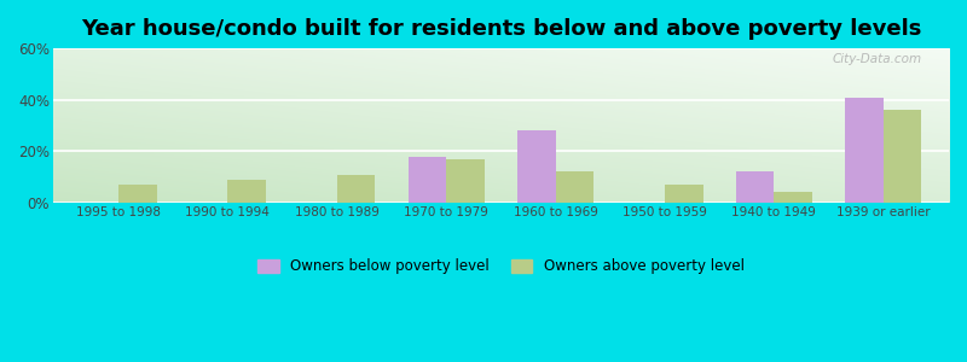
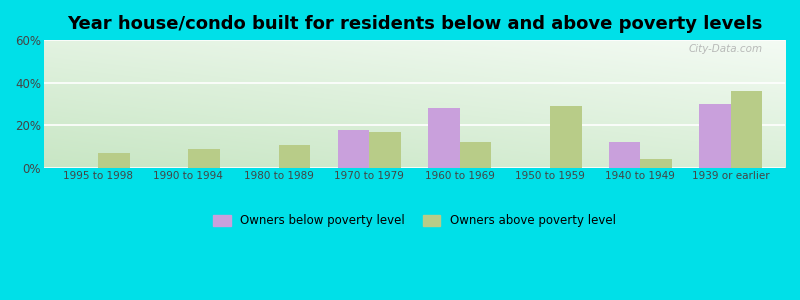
Owners above poverty level/1950 to 1959: 7% -> 29%
Owners below poverty level/1939 or earlier: 41% -> 30%
